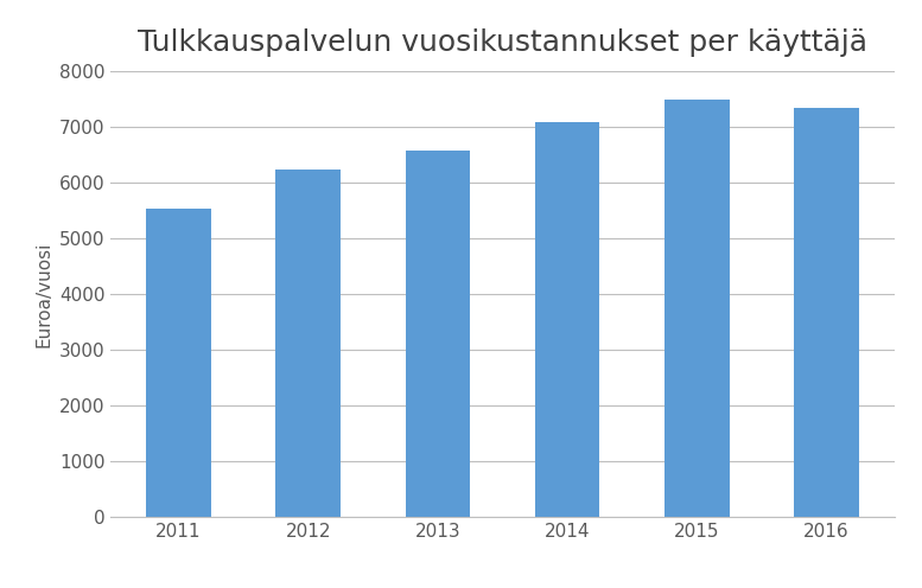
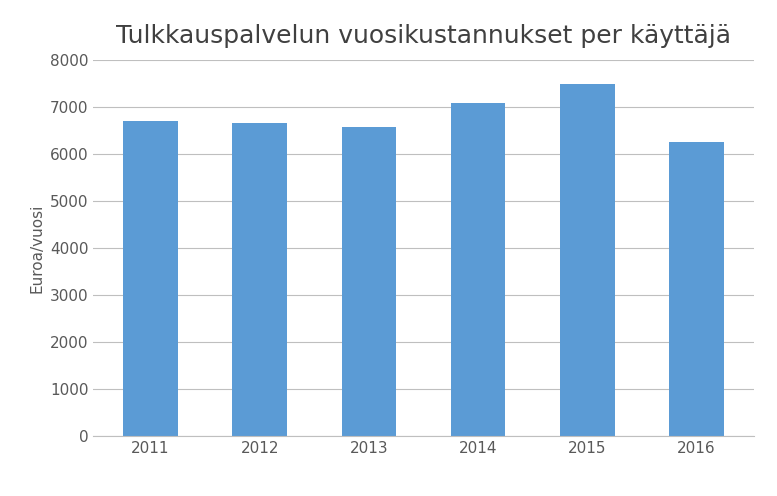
2011: 5530 -> 6700
2012: 6230 -> 6650
2016: 7330 -> 6250
